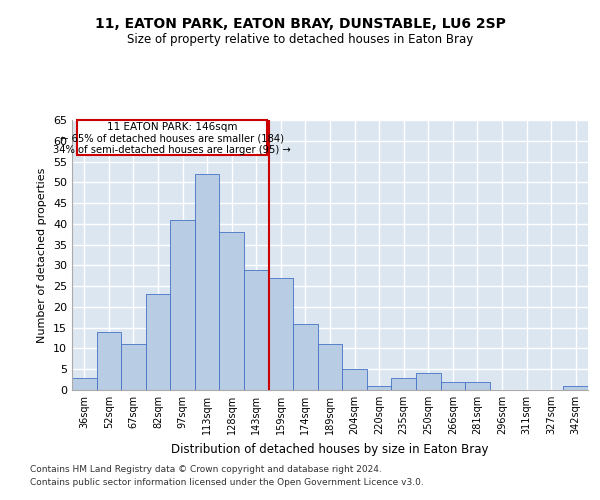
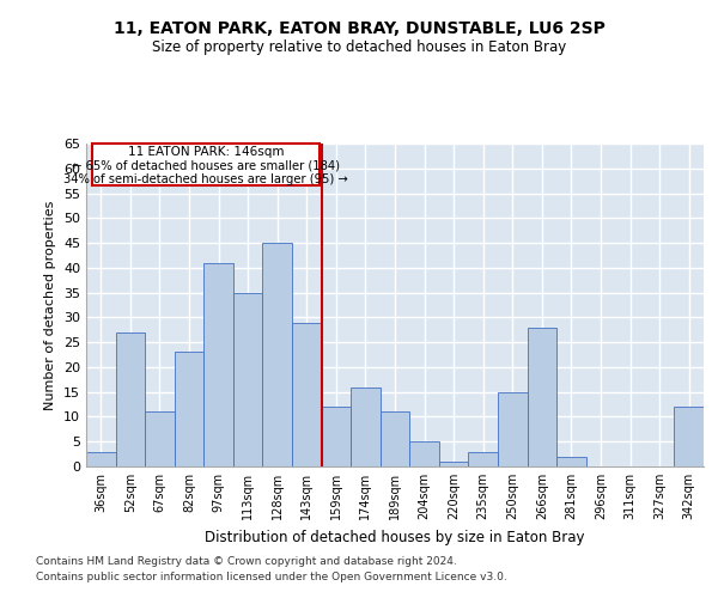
52sqm: 14 -> 27
113sqm: 52 -> 35
128sqm: 38 -> 45
159sqm: 27 -> 12
250sqm: 4 -> 15
266sqm: 2 -> 28
342sqm: 1 -> 12
